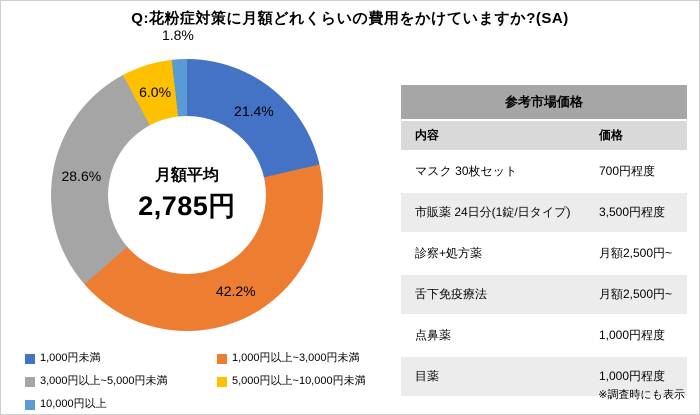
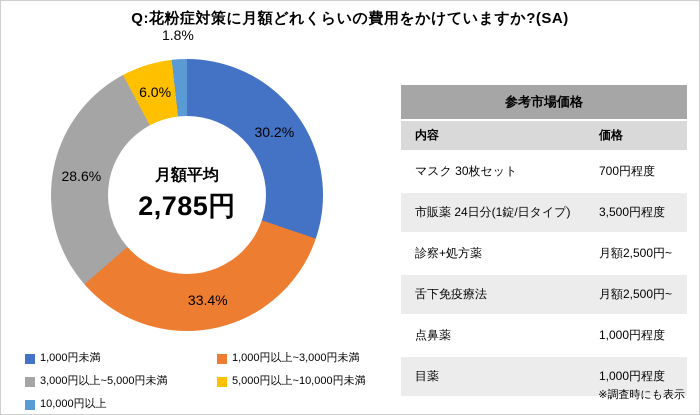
1,000円未満: 21.4% -> 30.2%
1,000円以上~3,000円未満: 42.2% -> 33.4%
